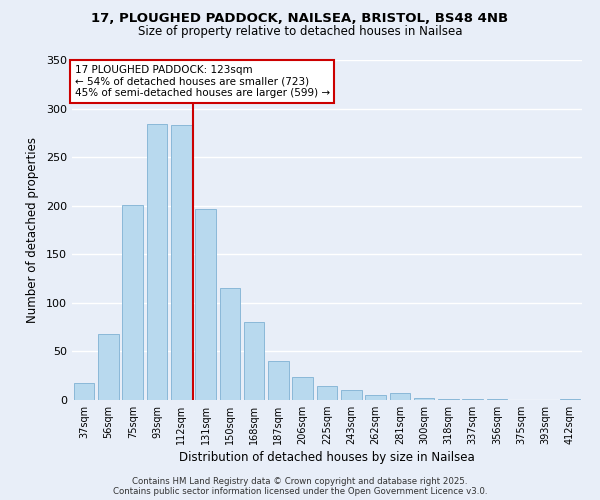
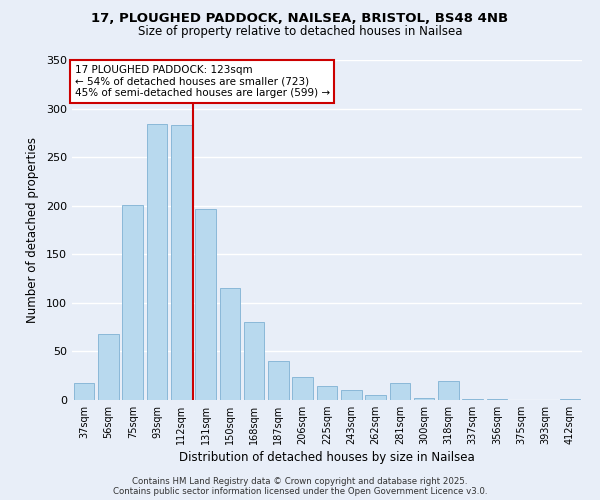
281sqm: 7 -> 18
318sqm: 1 -> 20
